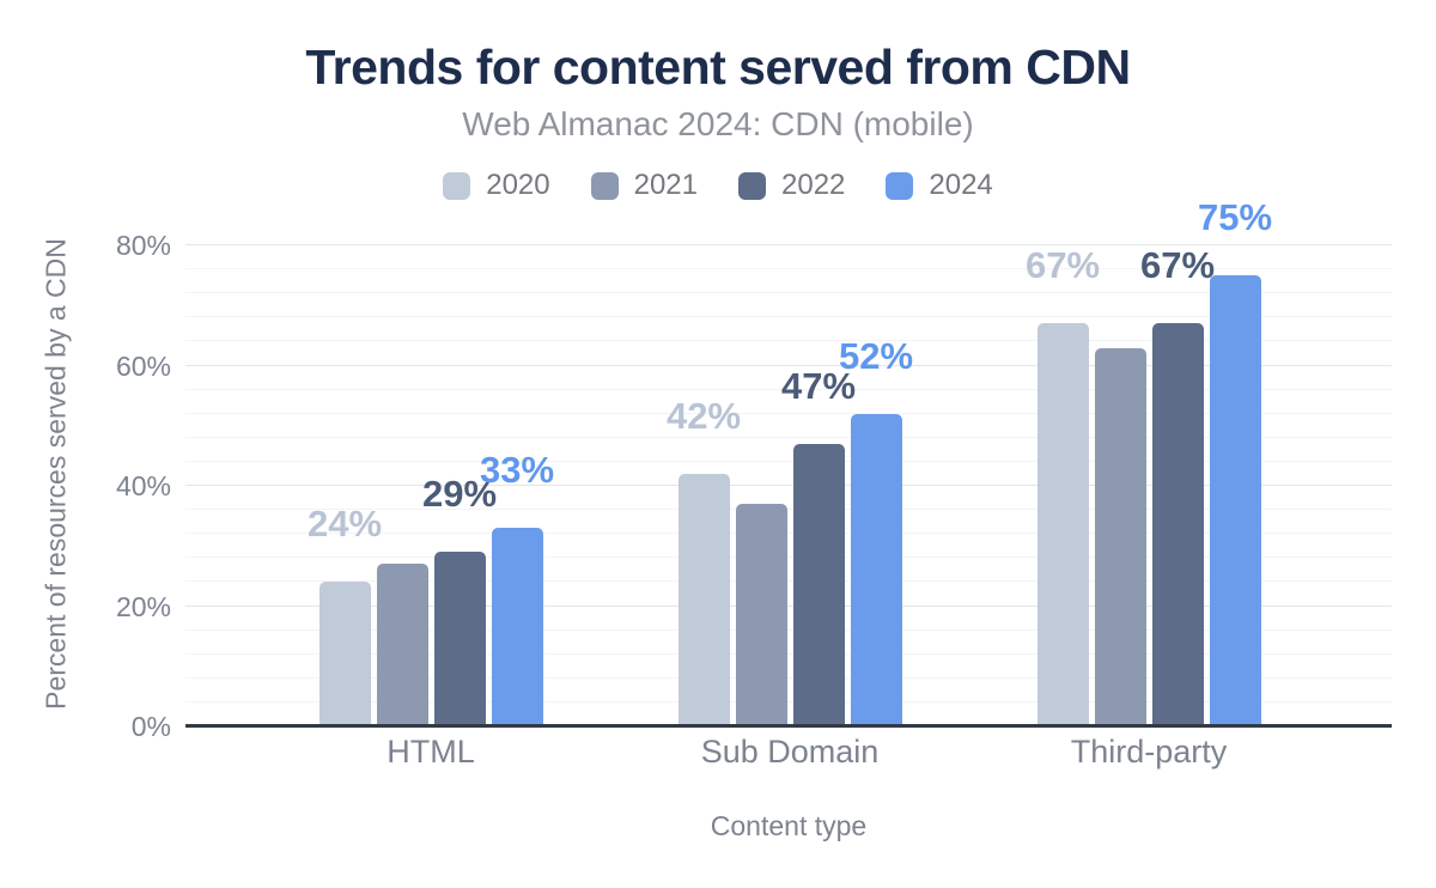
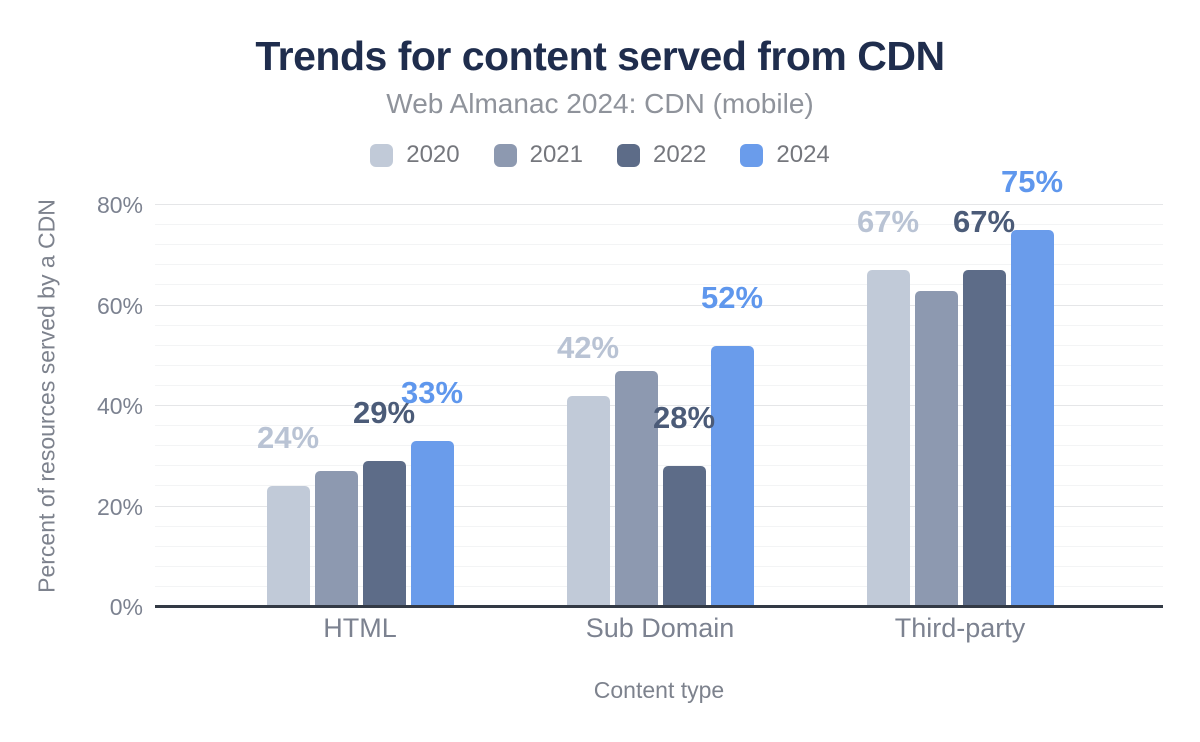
2021/Sub Domain: 37% -> 47%
2022/Sub Domain: 47% -> 28%
